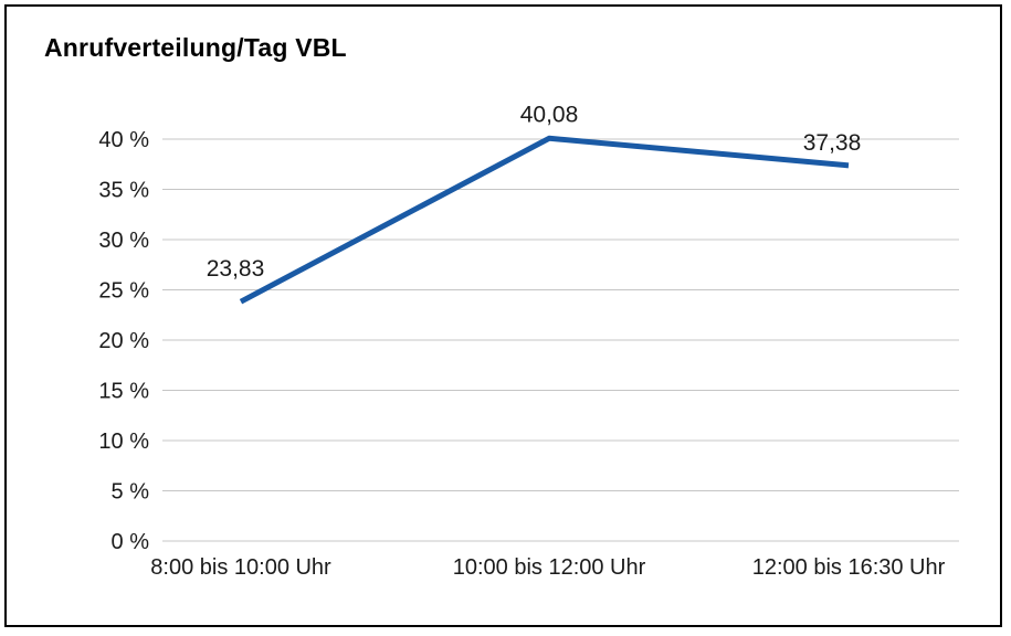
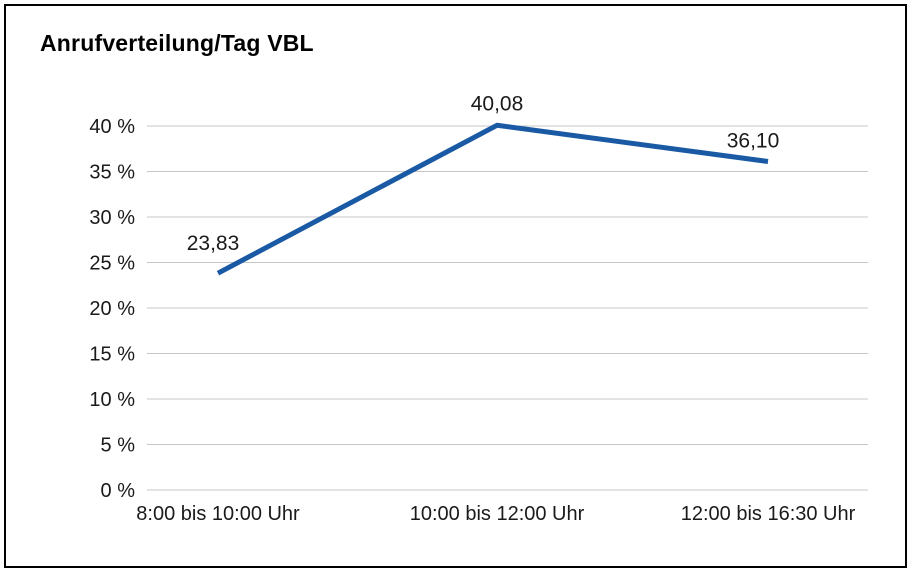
12:00 bis 16:30 Uhr: 37,38 -> 36,10
